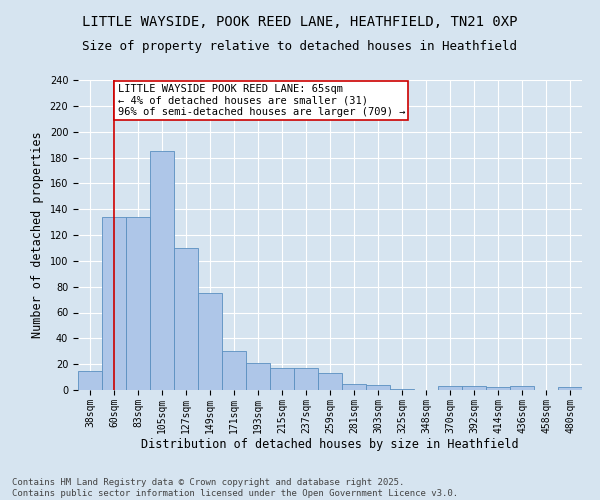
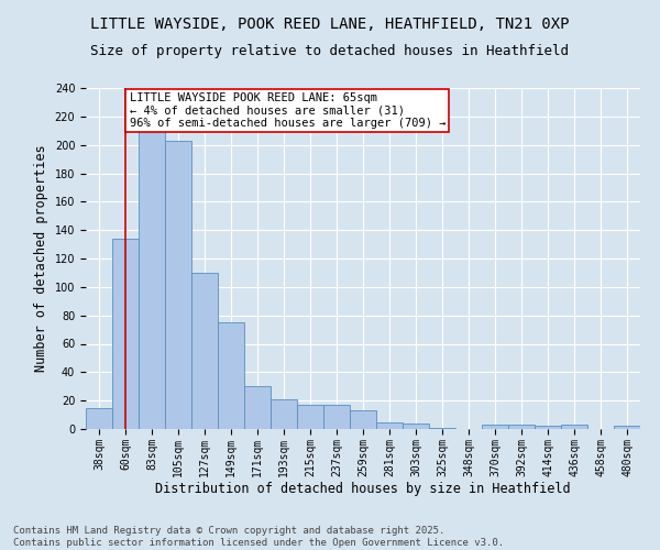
83sqm: 134 -> 210
105sqm: 185 -> 203
